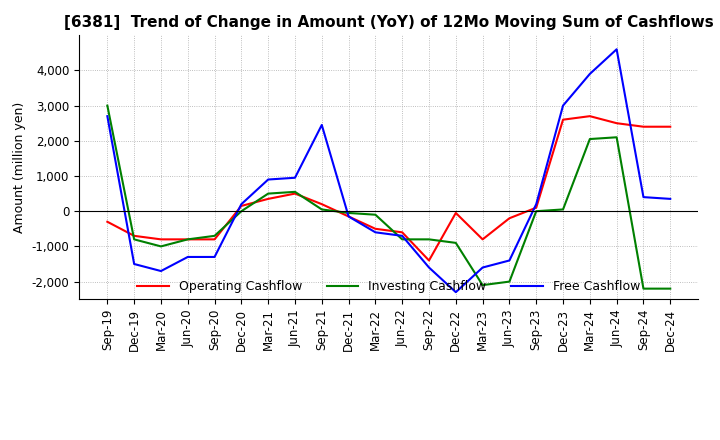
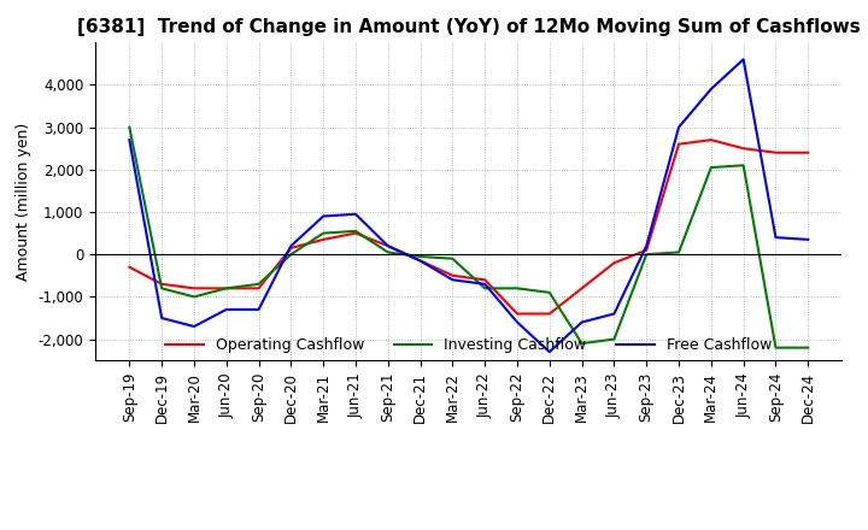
Free Cashflow/Sep-21: 2,450 -> 200
Operating Cashflow/Dec-22: -50 -> -1,400
